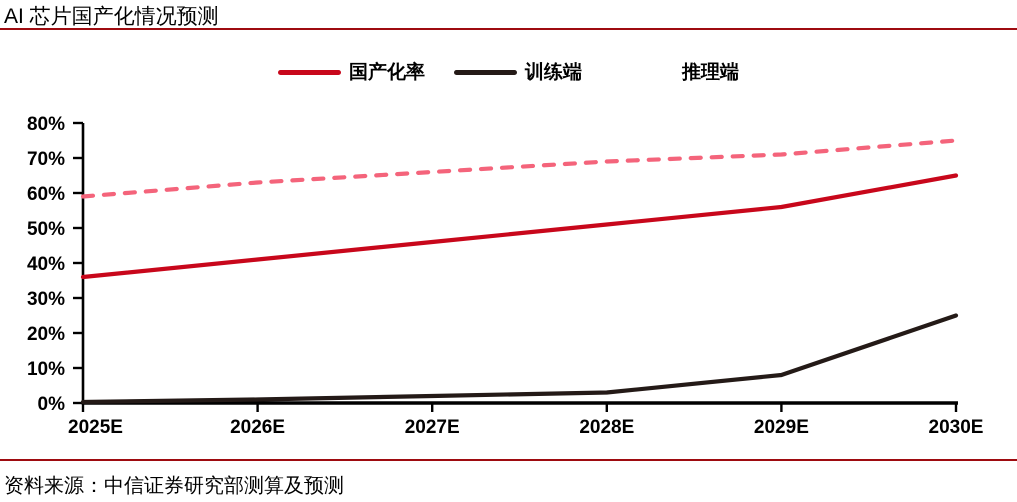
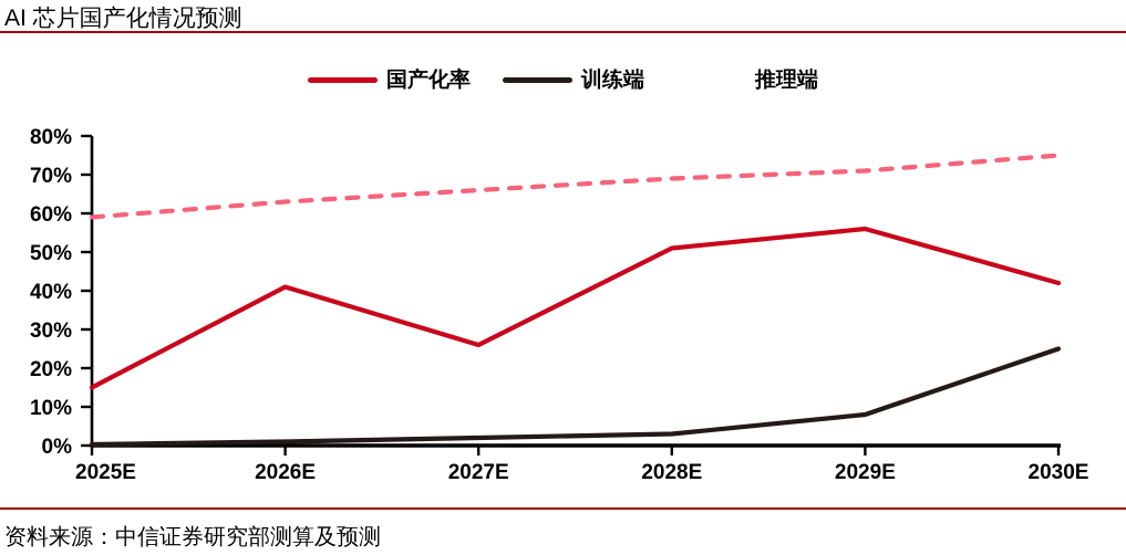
国产化率/2025E: 36% -> 15%
国产化率/2027E: 46% -> 26%
国产化率/2030E: 65% -> 42%
